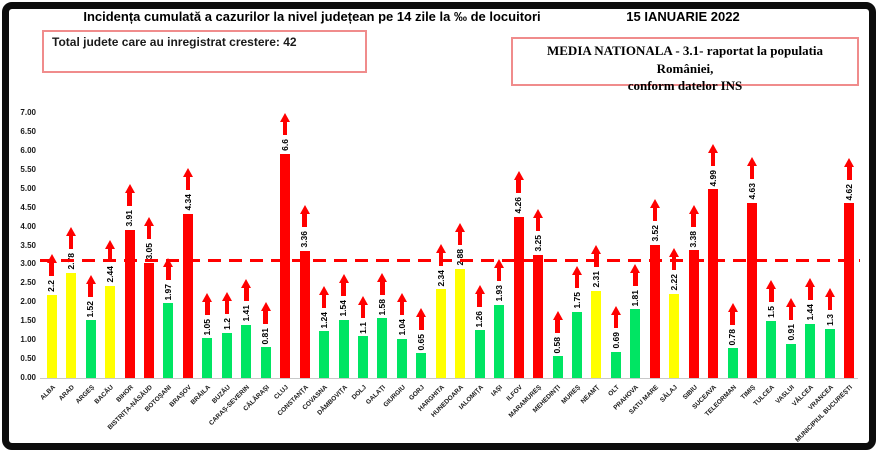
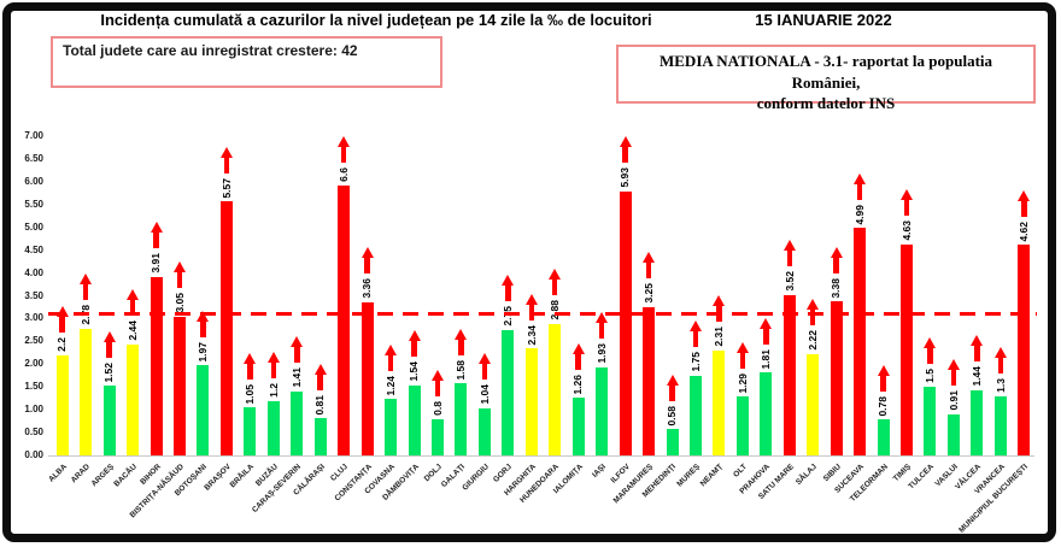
BRAȘOV: 4.34 -> 5.57
DOLJ: 1.1 -> 0.8
GORJ: 0.65 -> 2.75
ILFOV: 4.26 -> 5.93
OLT: 0.69 -> 1.29
